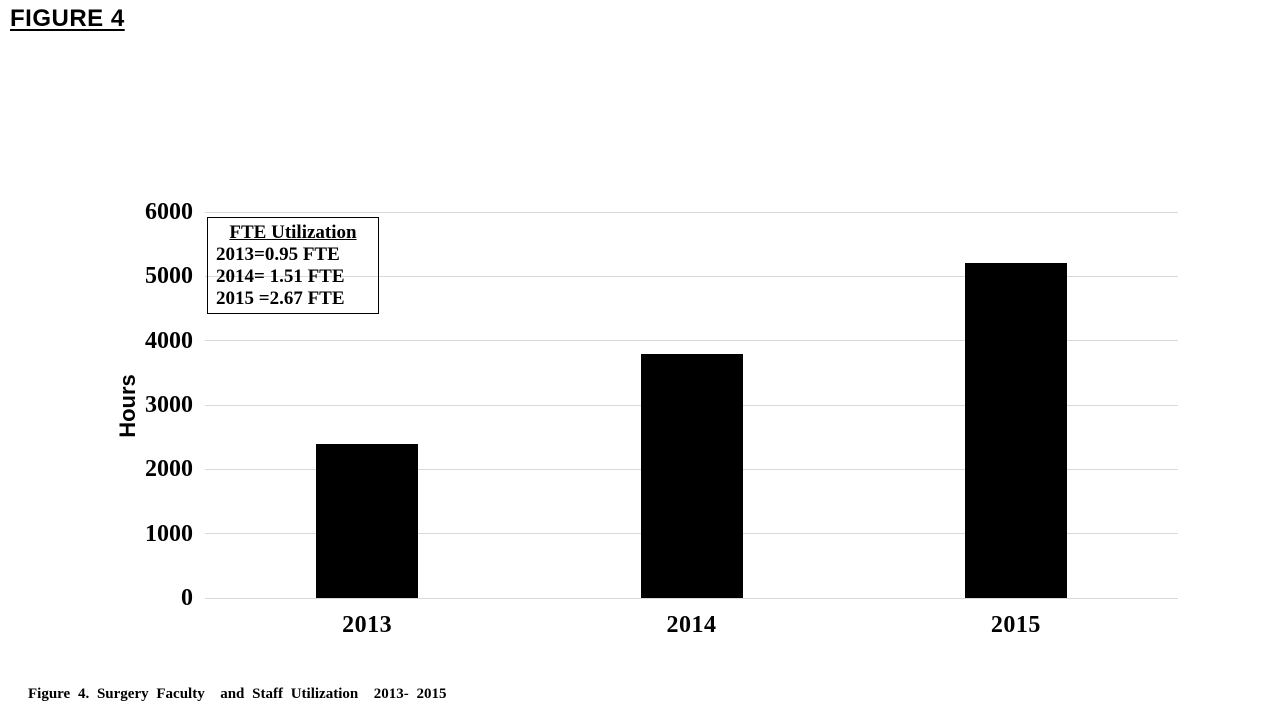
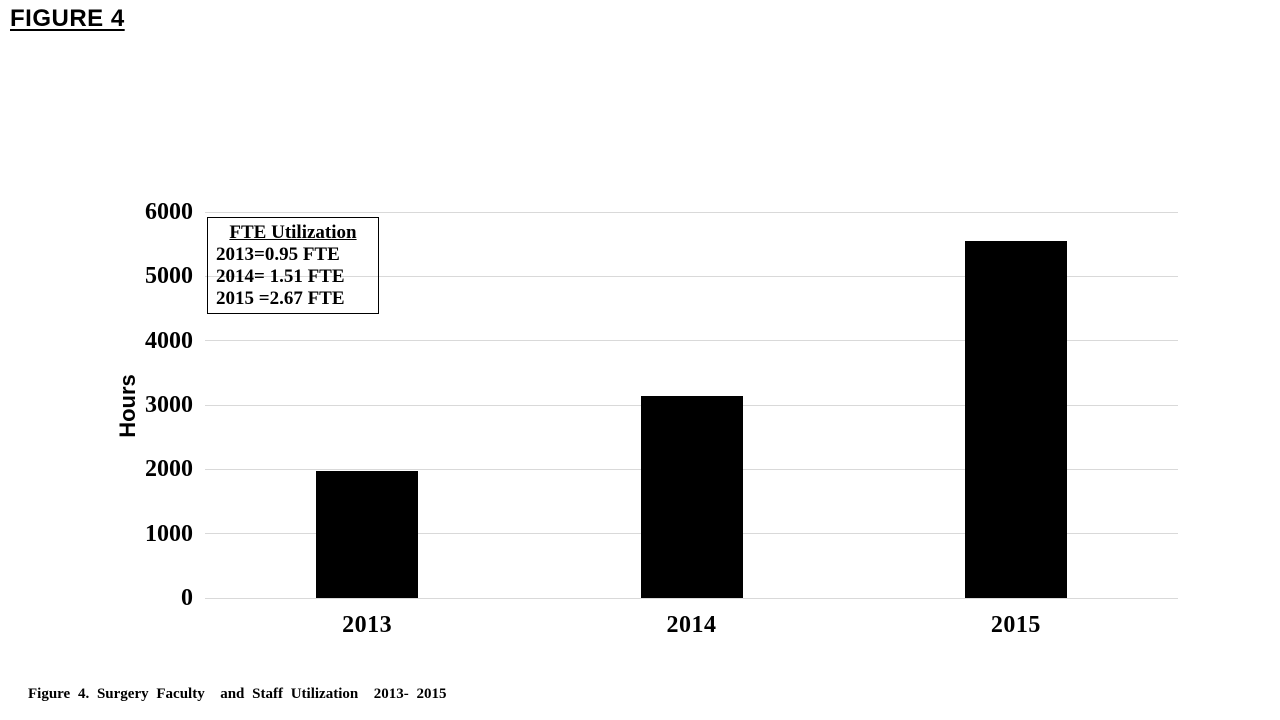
2013: 2400 -> 2000
2014: 3800 -> 3100
2015: 5200 -> 5600
